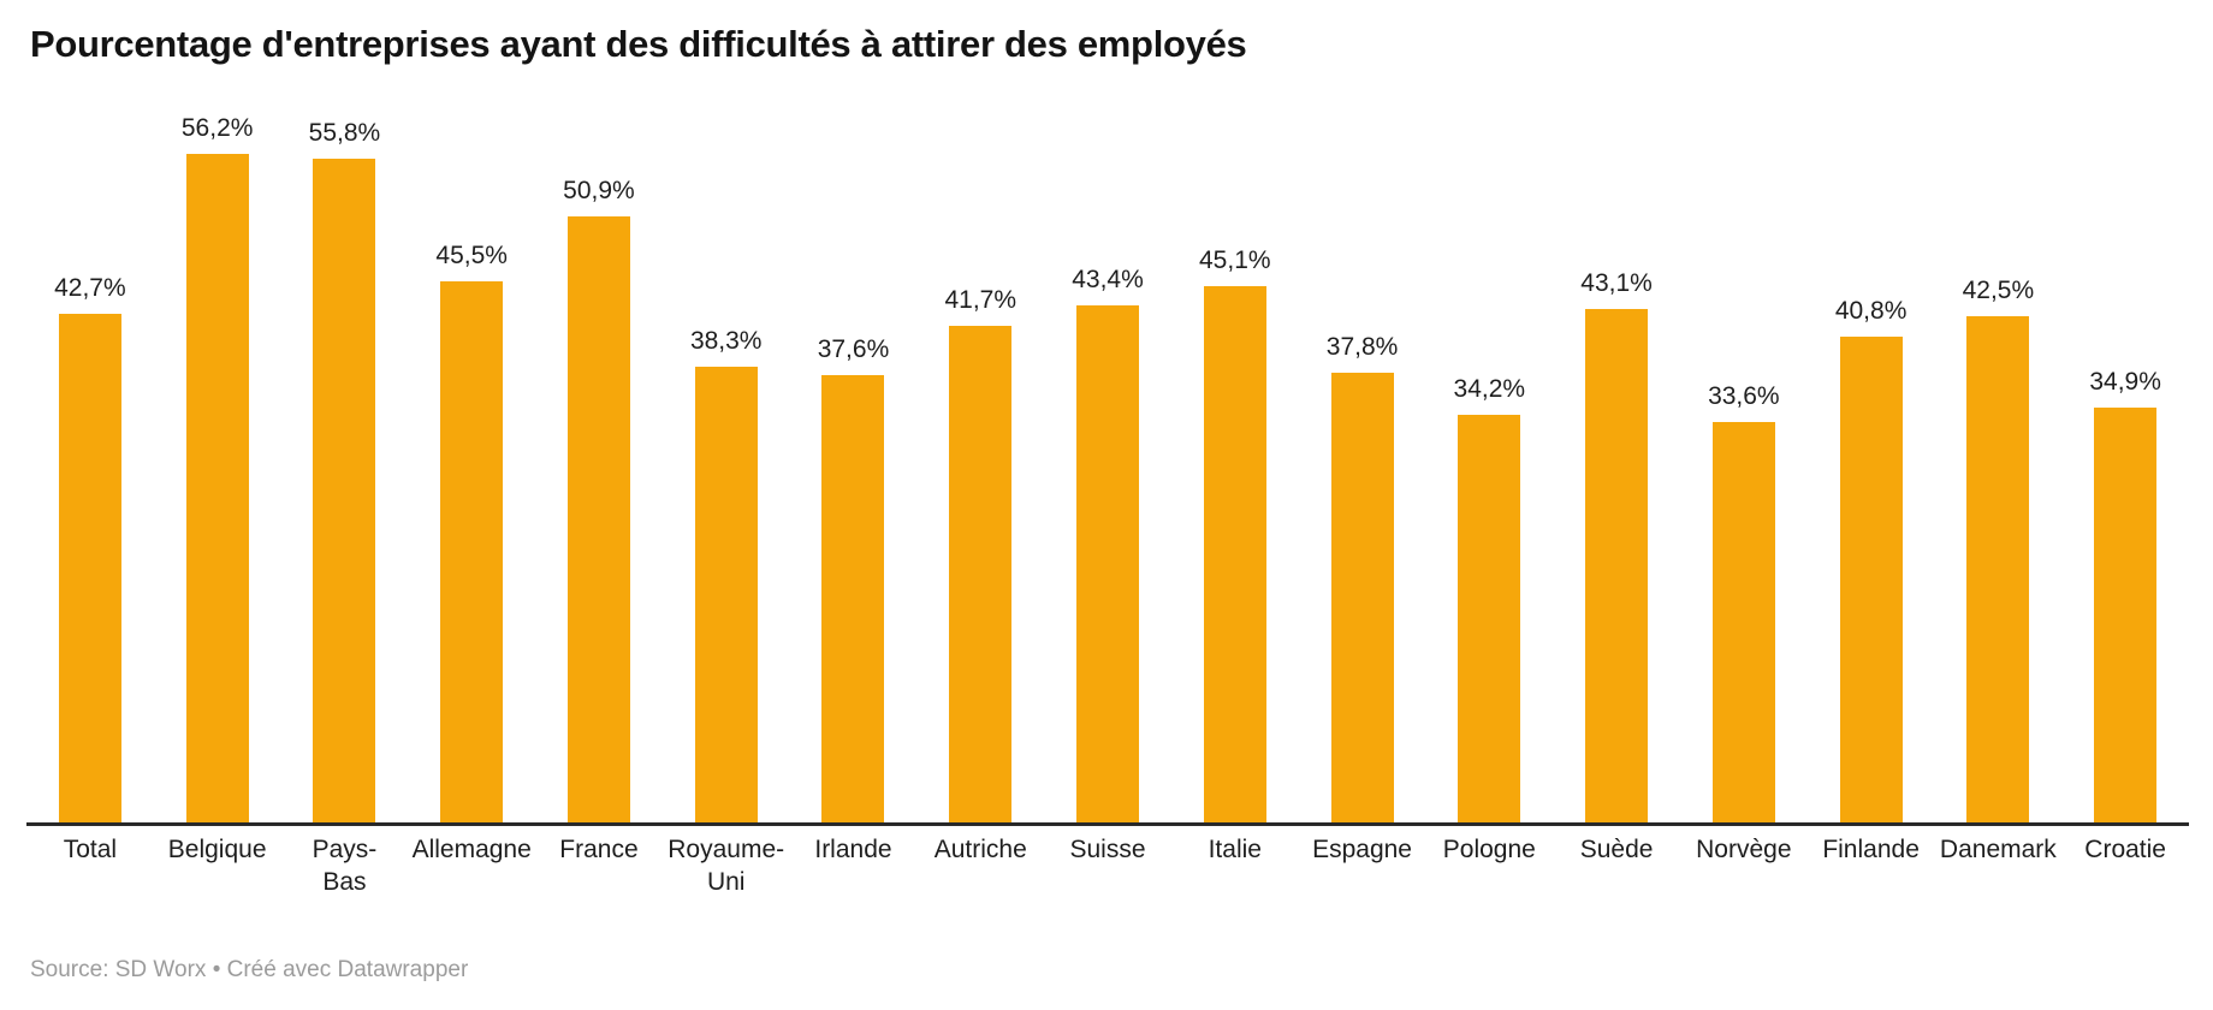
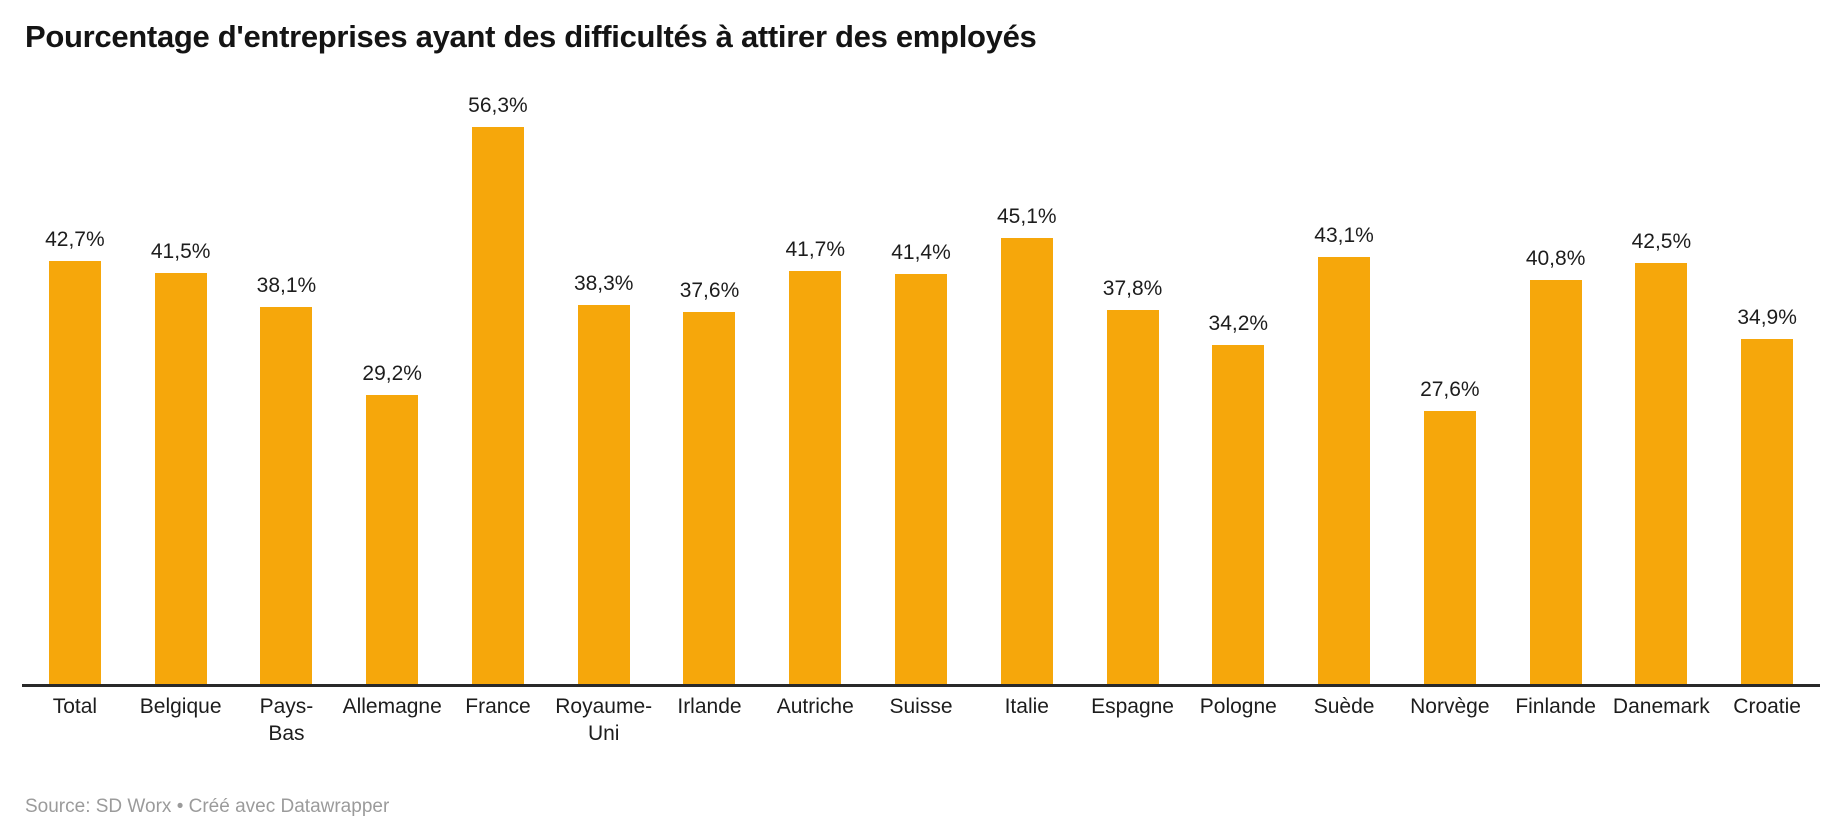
Belgique: 56,2% -> 41,5%
Pays- Bas: 55,8% -> 38,1%
Allemagne: 45,5% -> 29,2%
France: 50,9% -> 56,3%
Suisse: 43,4% -> 41,4%
Norvège: 33,6% -> 27,6%
